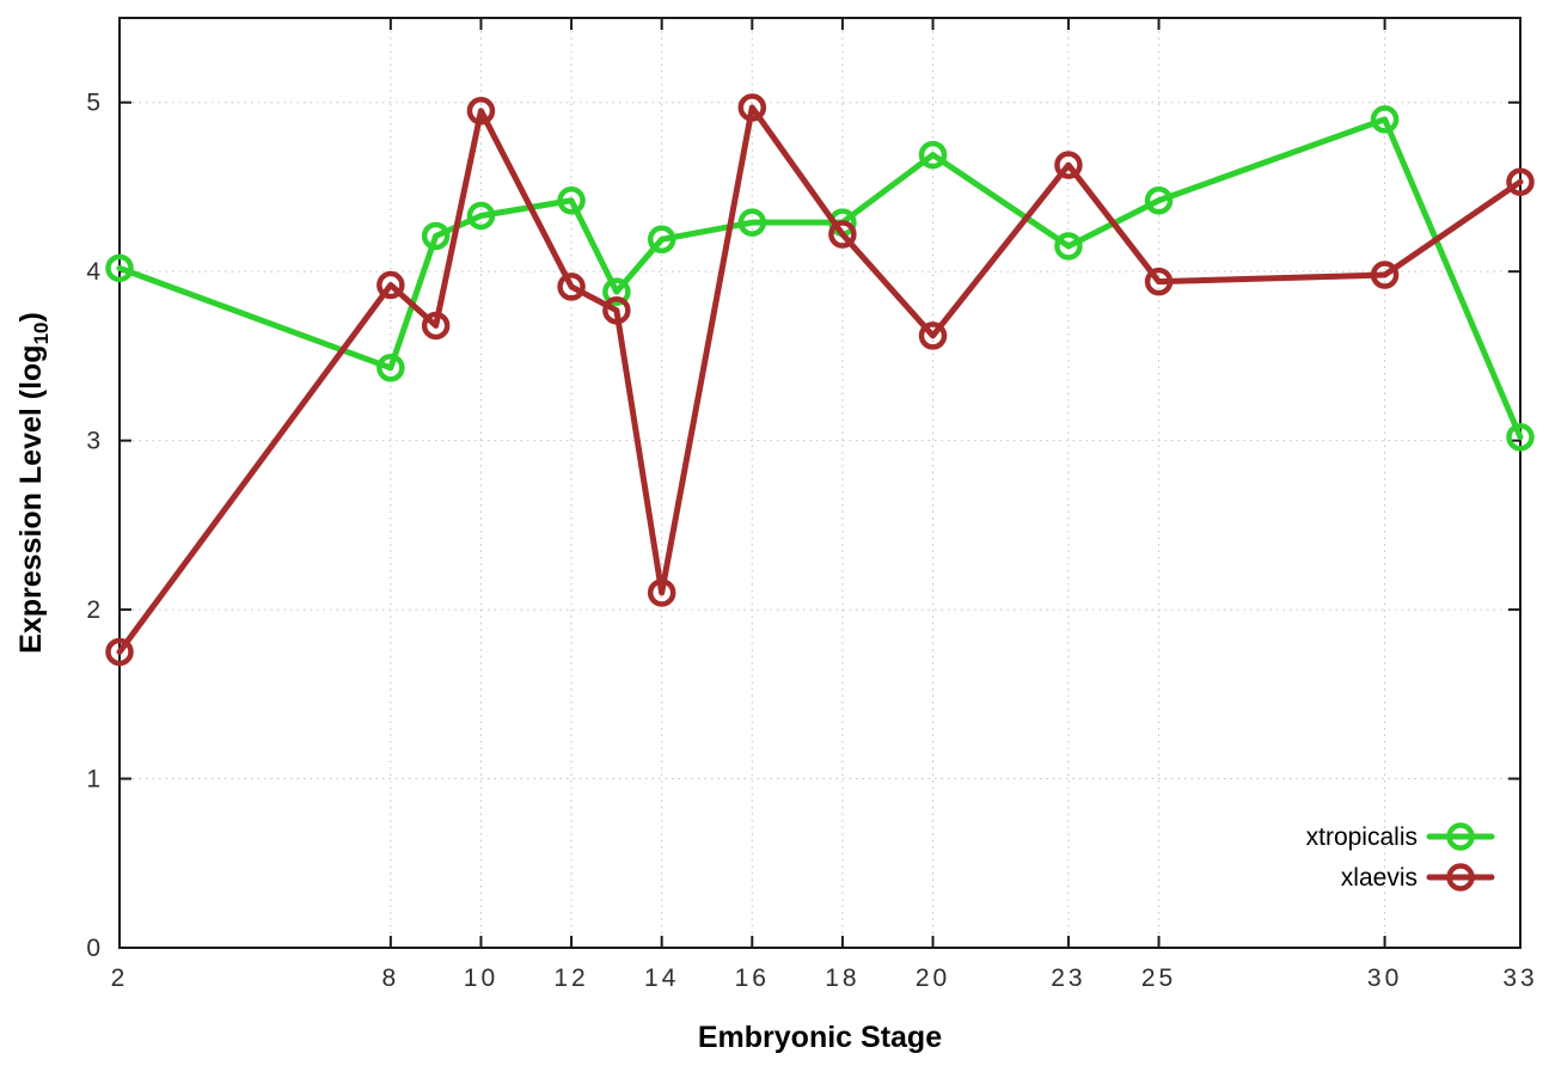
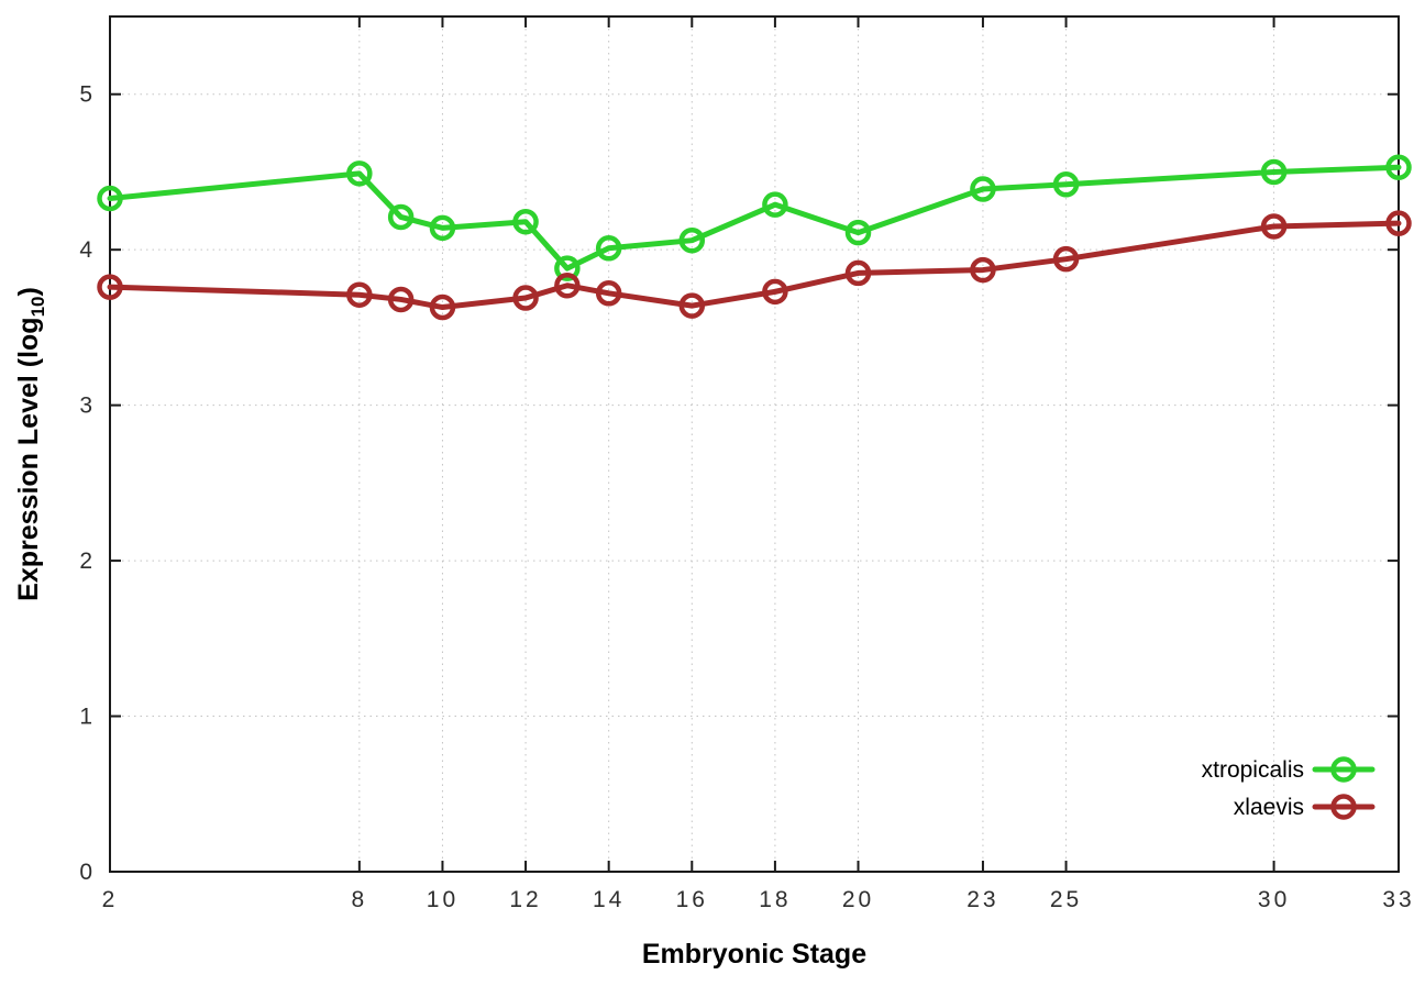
xtropicalis/2: 4.02 -> 4.33
xlaevis/2: 1.75 -> 3.76
xtropicalis/8: 3.43 -> 4.49
xlaevis/8: 3.92 -> 3.71
xtropicalis/10: 4.33 -> 4.14
xlaevis/10: 4.95 -> 3.63
xtropicalis/12: 4.42 -> 4.18
xlaevis/12: 3.91 -> 3.69
xtropicalis/14: 4.19 -> 4.01
xlaevis/14: 2.10 -> 3.72
xtropicalis/16: 4.29 -> 4.06
xlaevis/16: 4.97 -> 3.64
xlaevis/18: 4.22 -> 3.73
xtropicalis/20: 4.69 -> 4.11
xlaevis/20: 3.62 -> 3.85
xtropicalis/23: 4.15 -> 4.39
xlaevis/23: 4.63 -> 3.87
xtropicalis/30: 4.90 -> 4.50
xlaevis/30: 3.98 -> 4.15
xtropicalis/33: 3.02 -> 4.53
xlaevis/33: 4.53 -> 4.17
